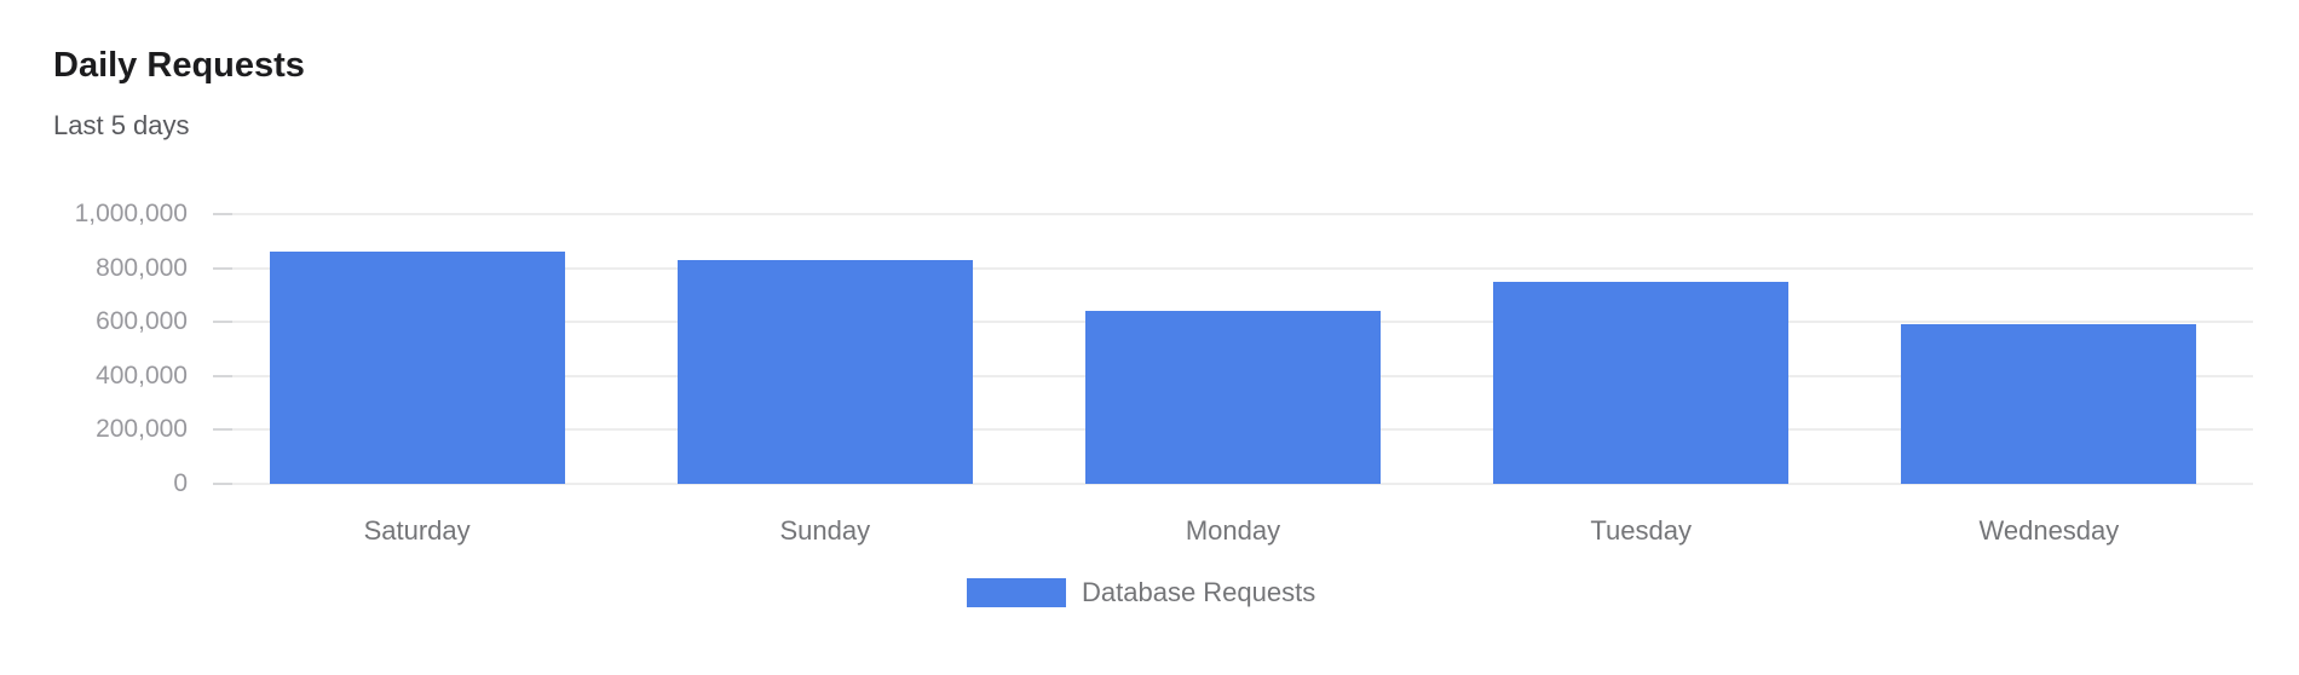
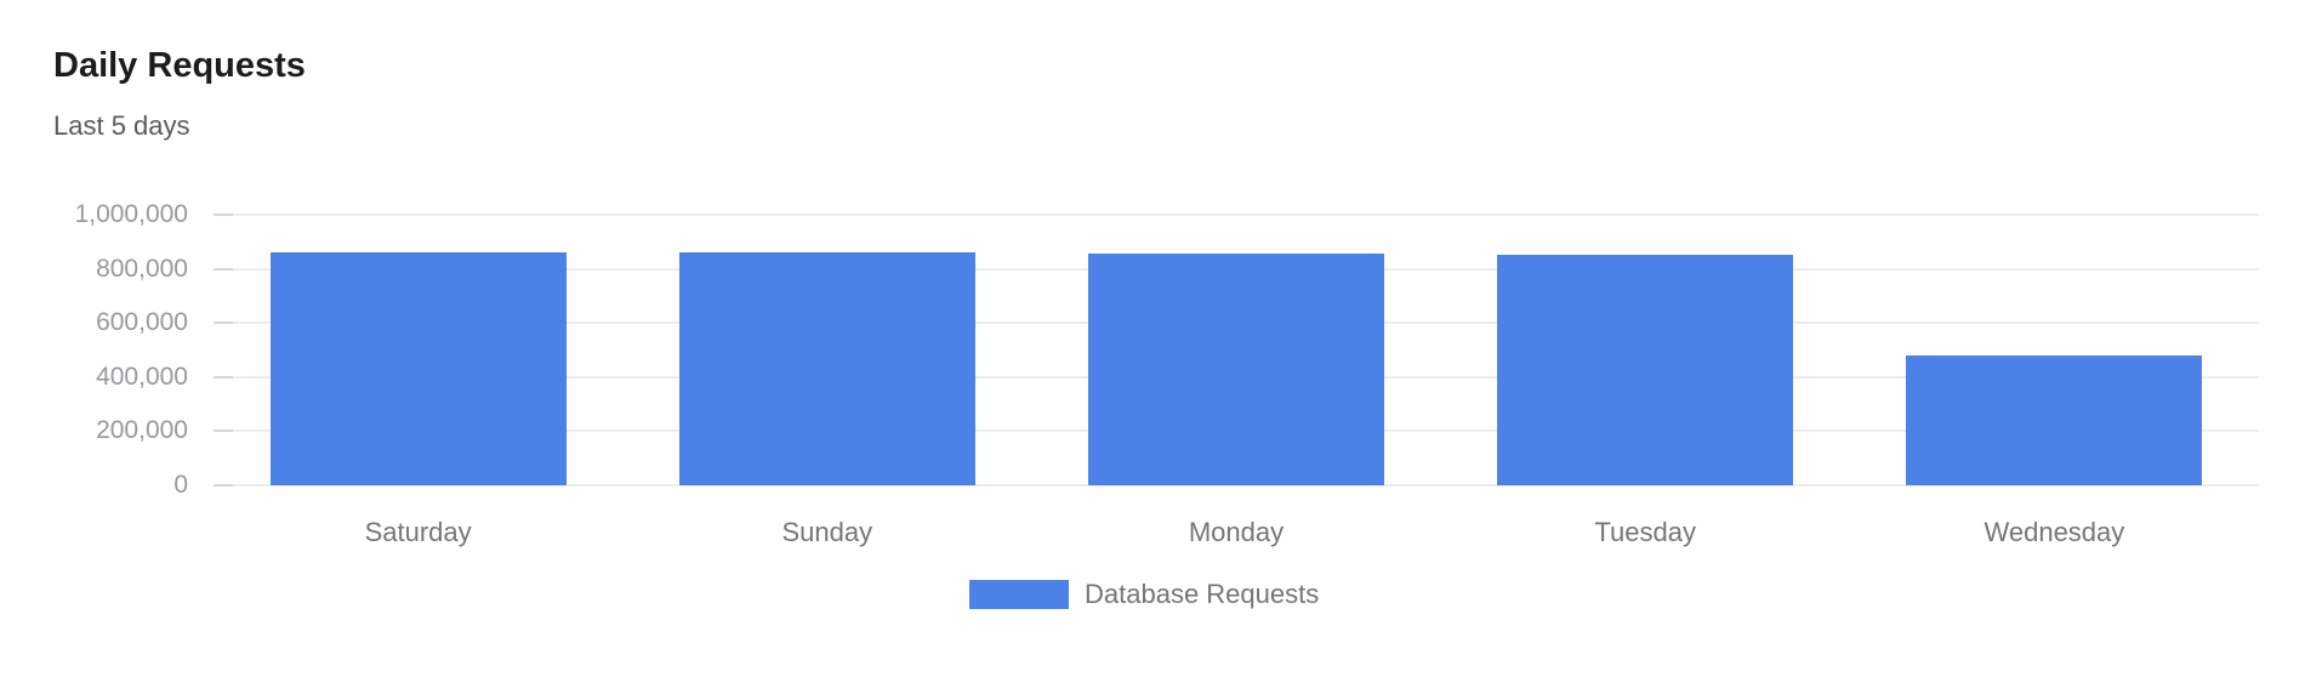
Sunday: 830000 -> 860000
Monday: 640000 -> 860000
Tuesday: 750000 -> 850000
Wednesday: 590000 -> 480000
